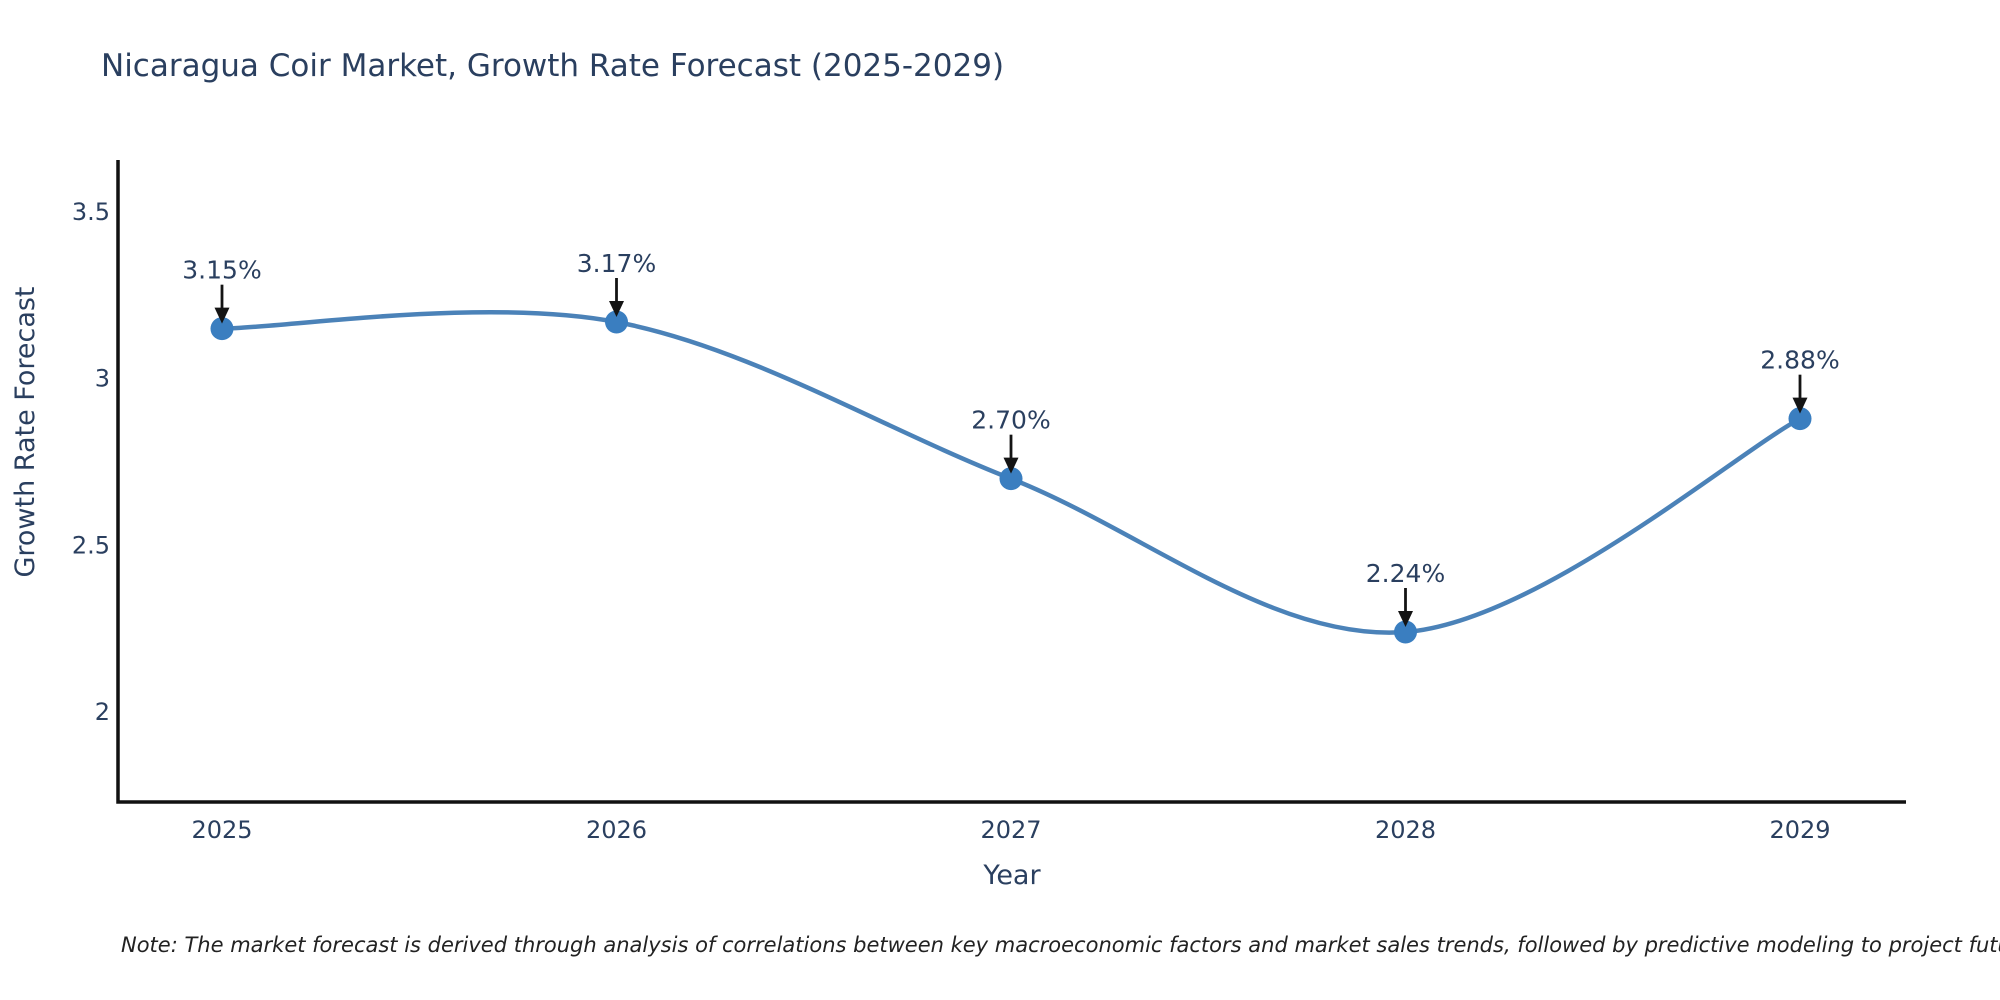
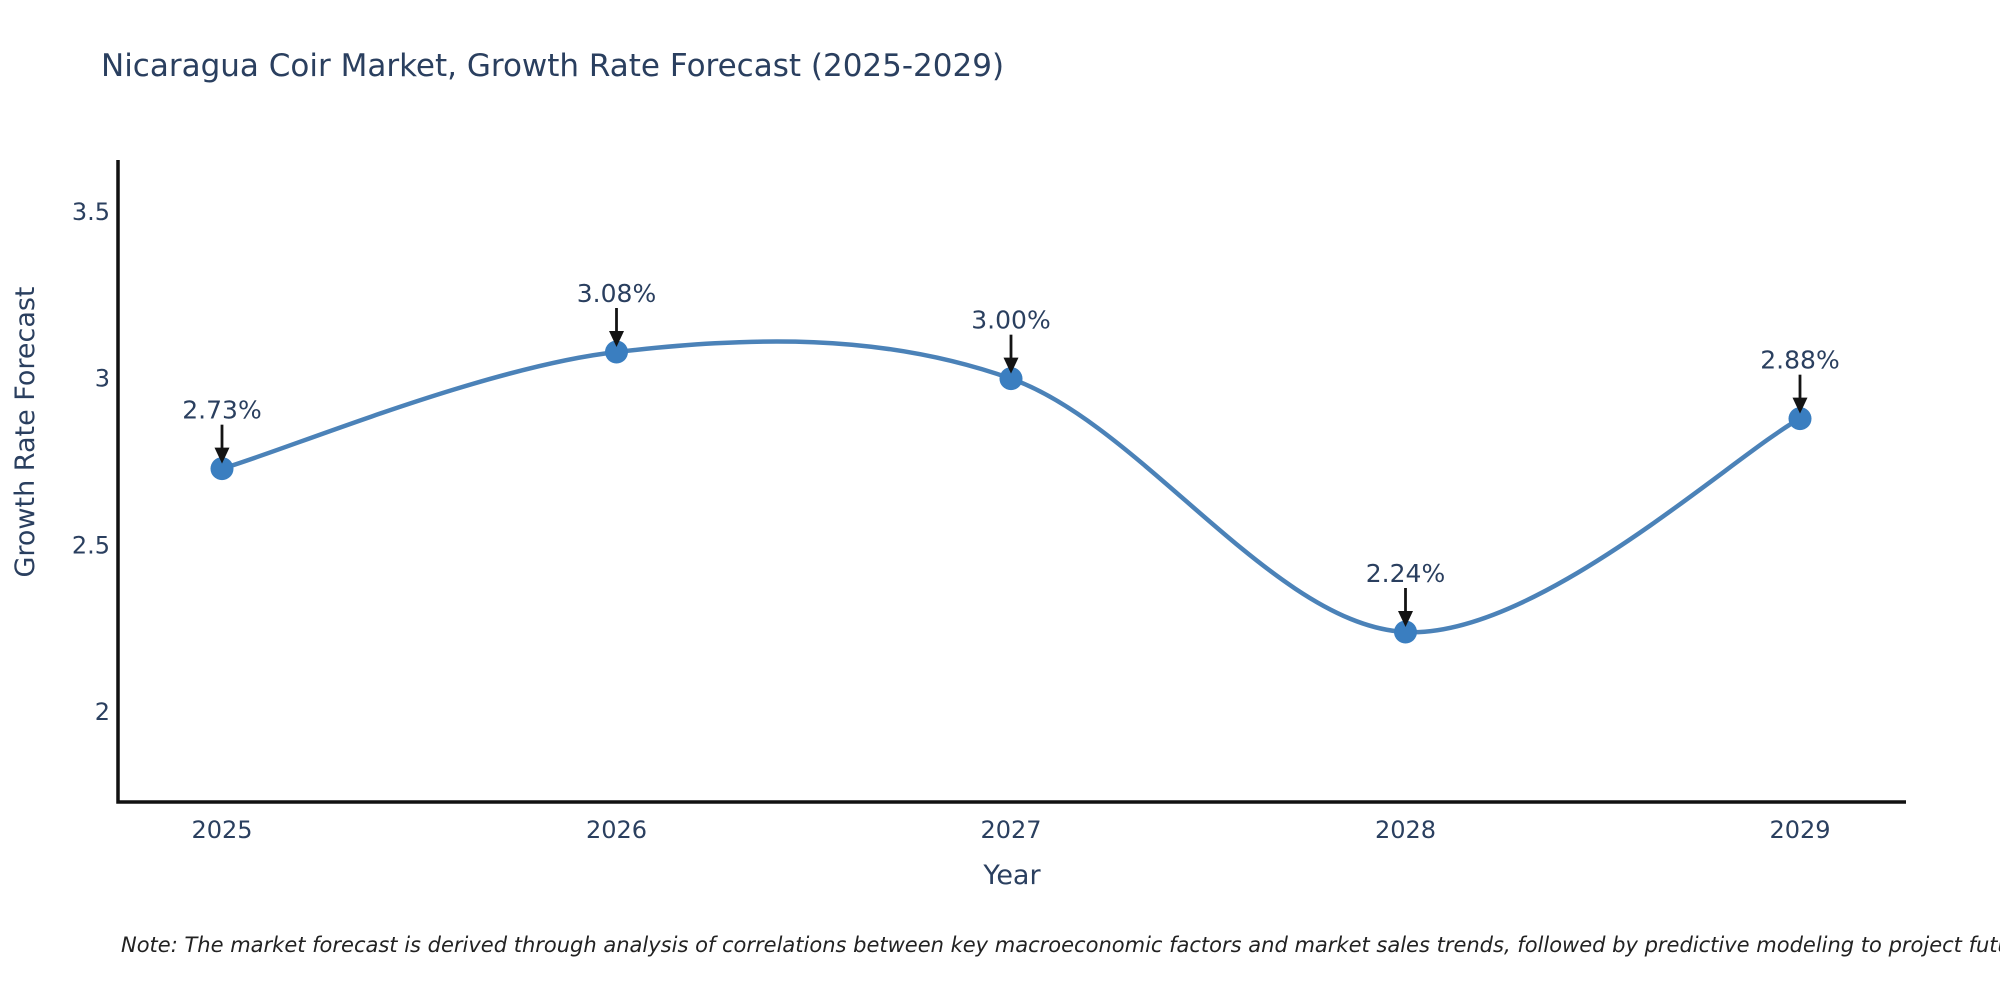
2025: 3.15% -> 2.73%
2026: 3.17% -> 3.08%
2027: 2.70% -> 3.00%
